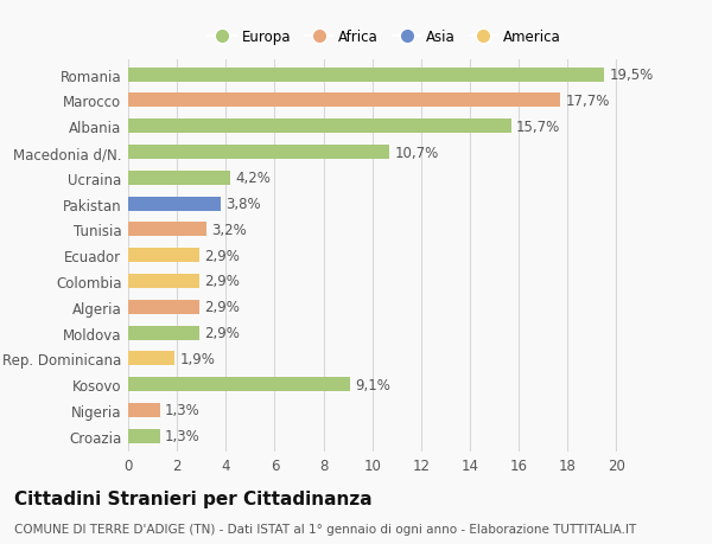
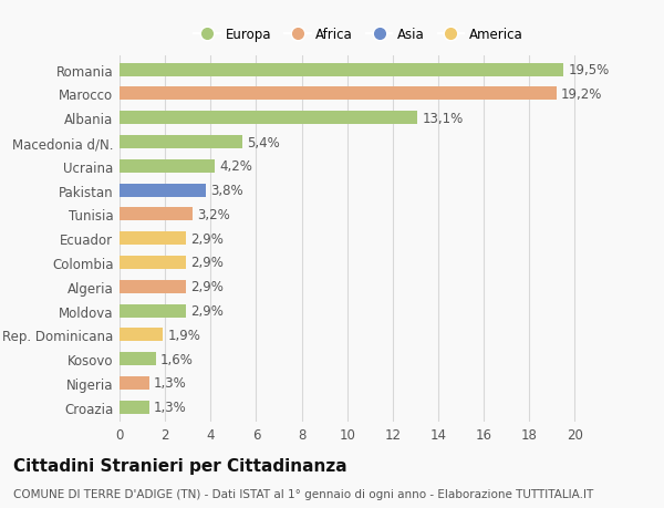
Marocco: 17,7% -> 19,2%
Albania: 15,7% -> 13,1%
Macedonia d/N.: 10,7% -> 5,4%
Kosovo: 9,1% -> 1,6%
